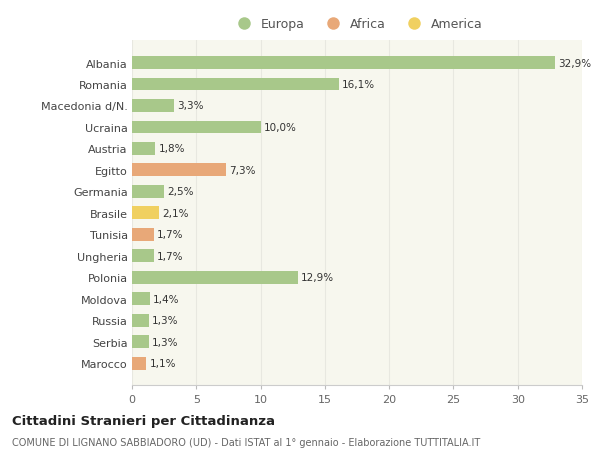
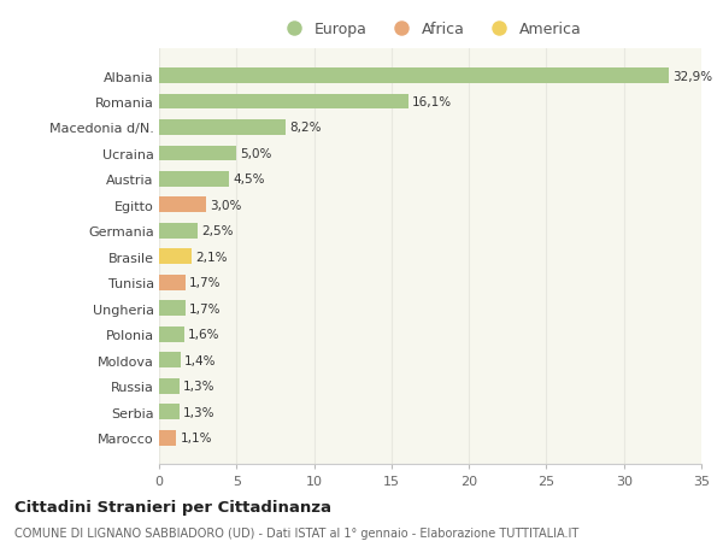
Macedonia d/N.: 3,3% -> 8,2%
Ucraina: 10,0% -> 5,0%
Austria: 1,8% -> 4,5%
Egitto: 7,3% -> 3,0%
Polonia: 12,9% -> 1,6%
